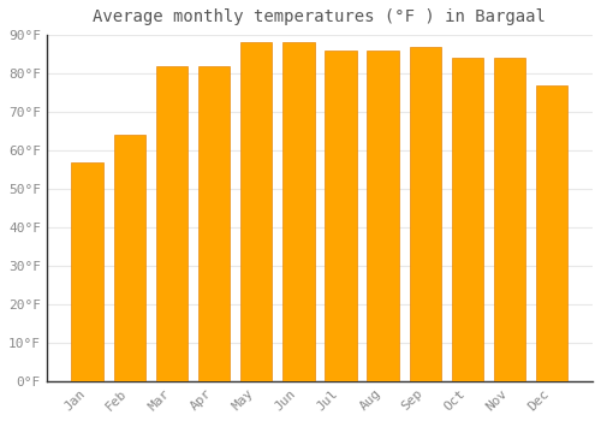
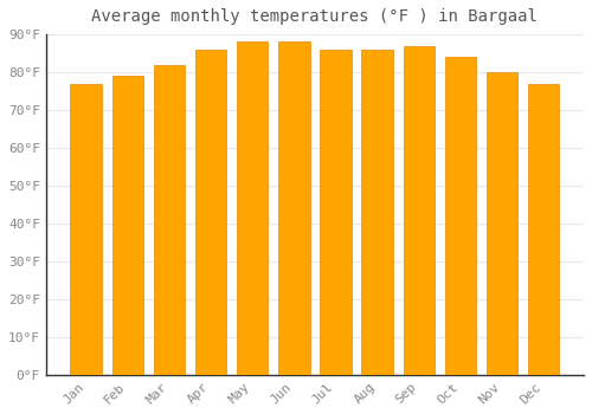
Jan: 57°F -> 77°F
Feb: 64°F -> 79°F
Apr: 82°F -> 86°F
Nov: 84°F -> 80°F
